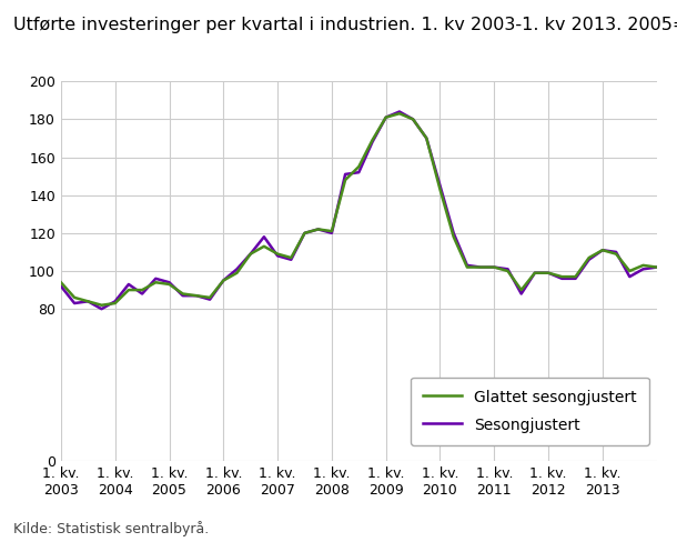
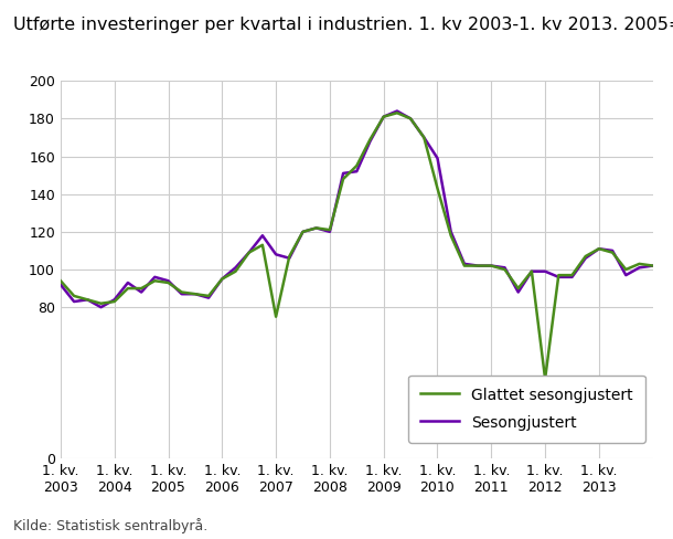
Glattet sesongjustert/1. kv. 2007: 109 -> 75
Sesongjustert/1. kv. 2010: 145 -> 159
Glattet sesongjustert/1. kv. 2012: 99 -> 42
